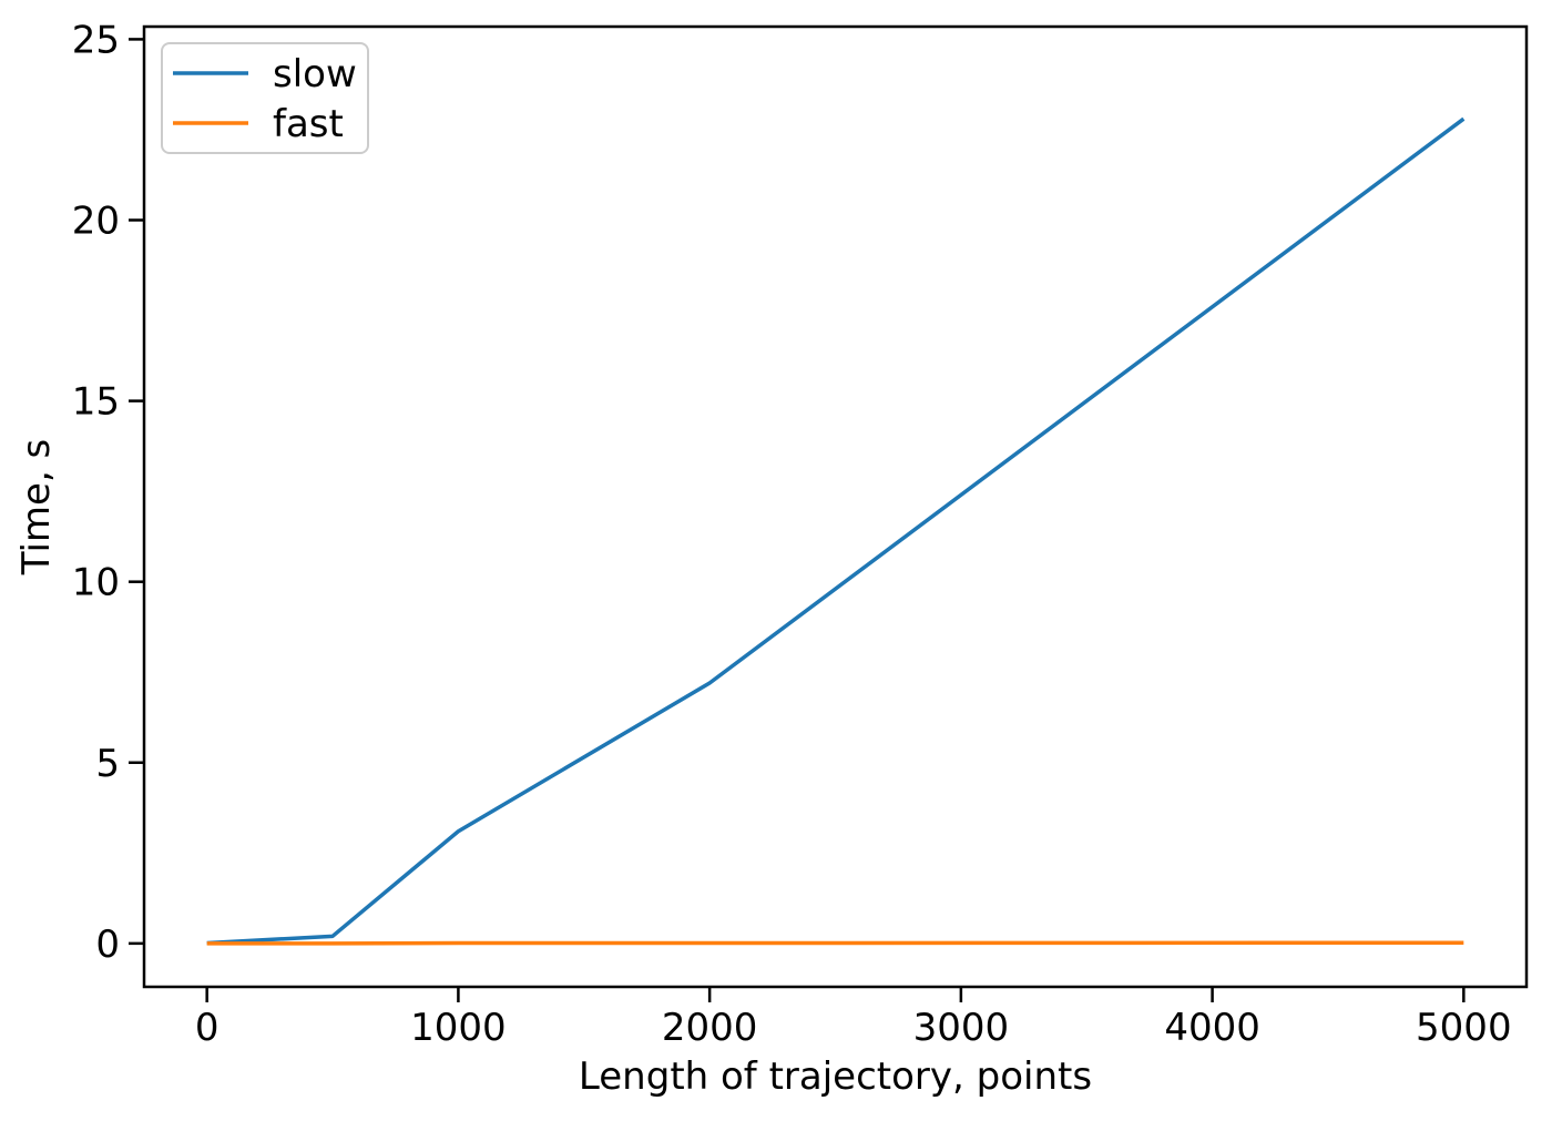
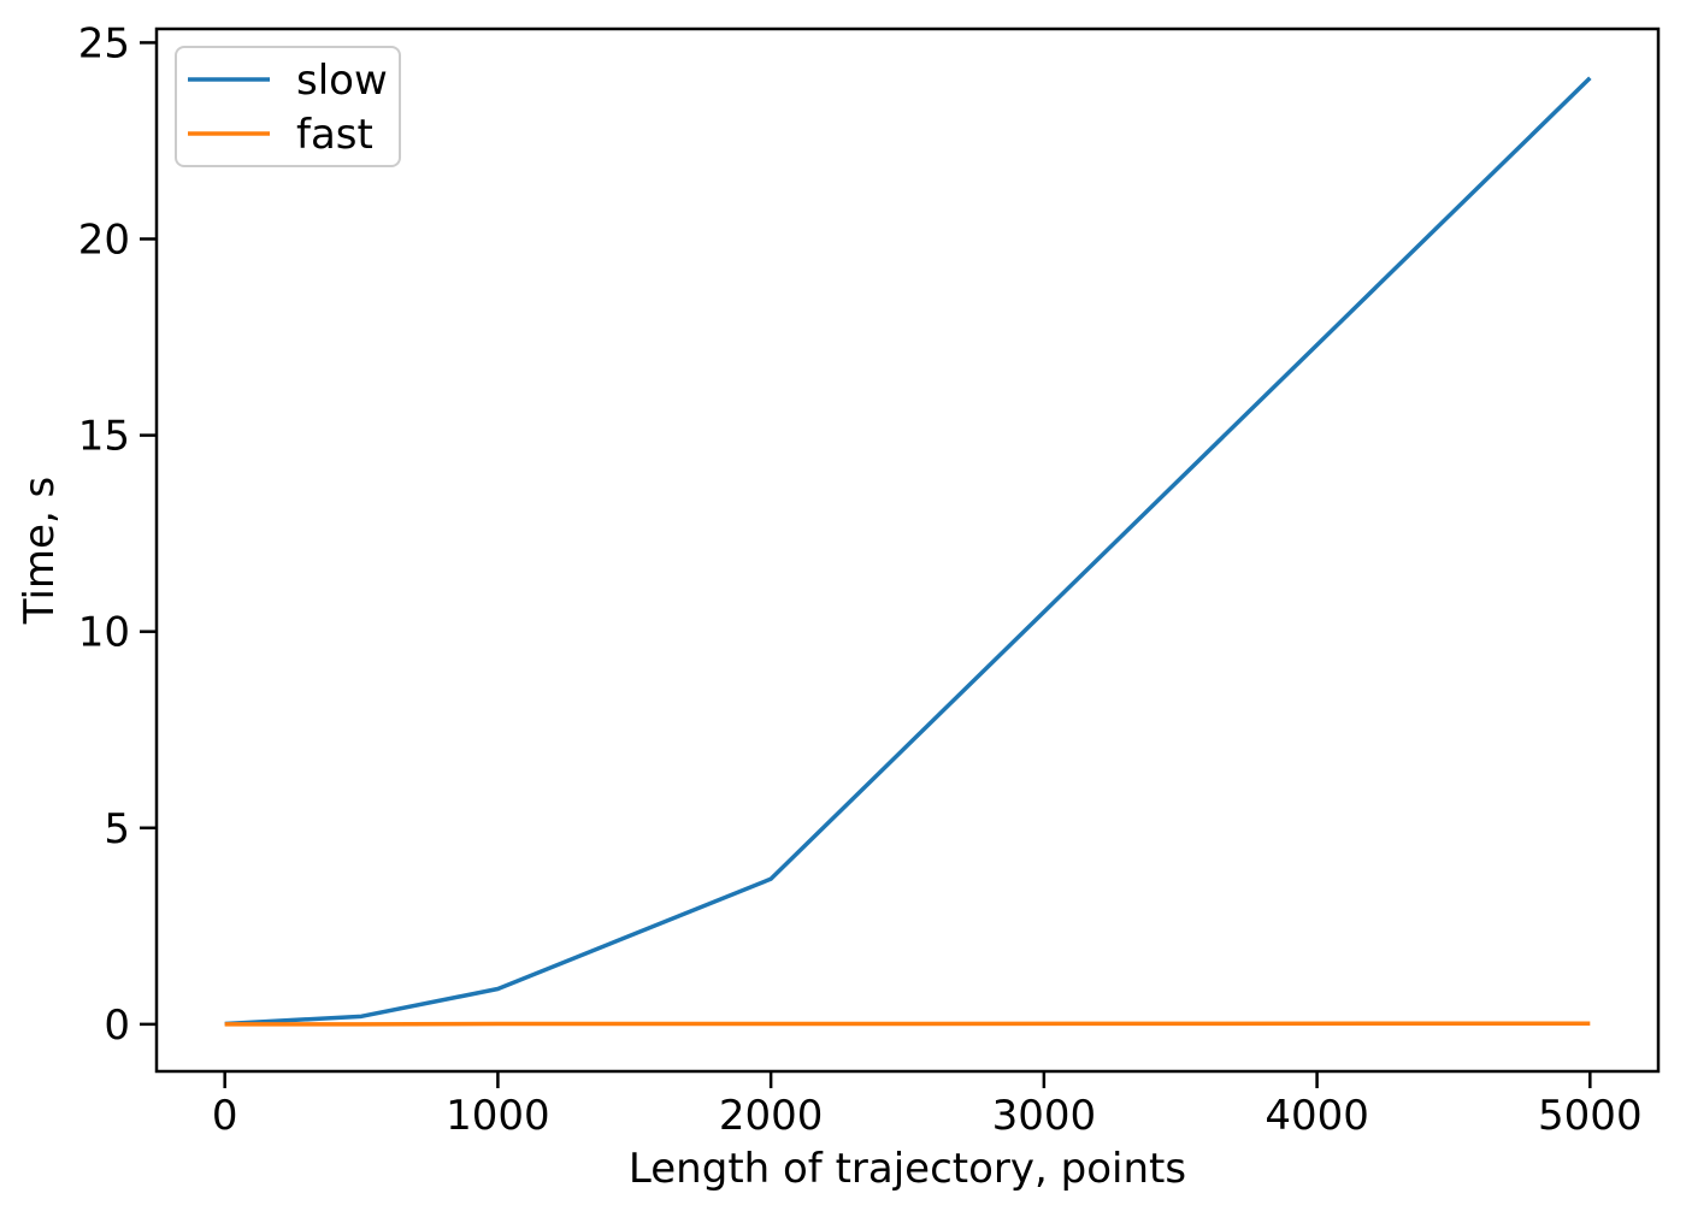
slow/1000: 3.1 -> 0.9
slow/2000: 7.2 -> 3.7
slow/5000: 22.8 -> 24.1
